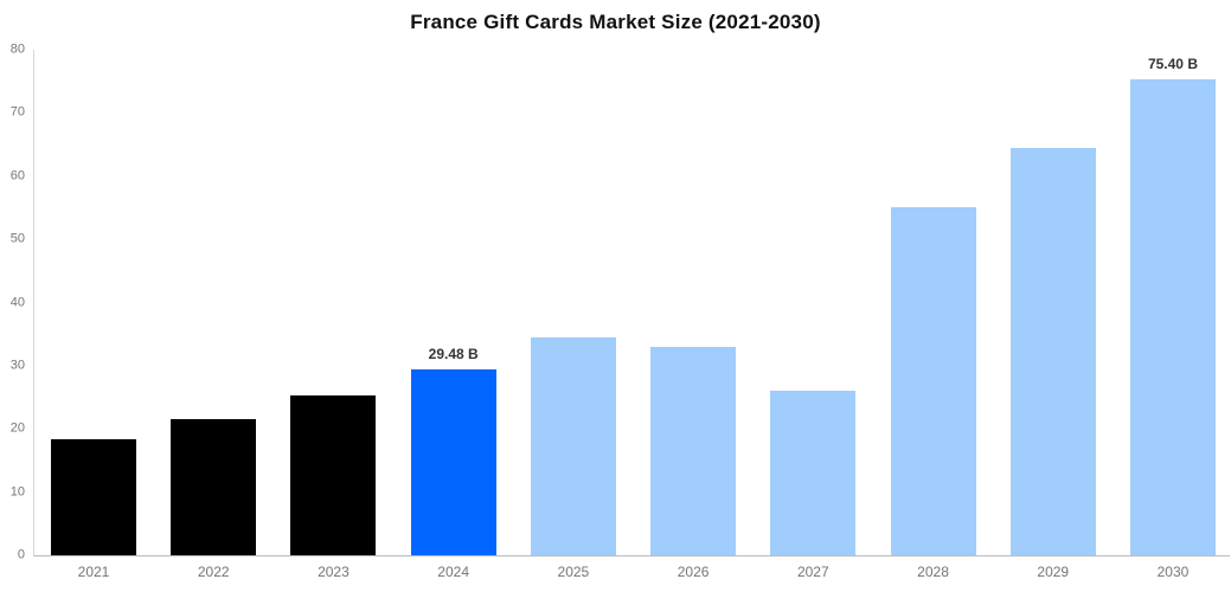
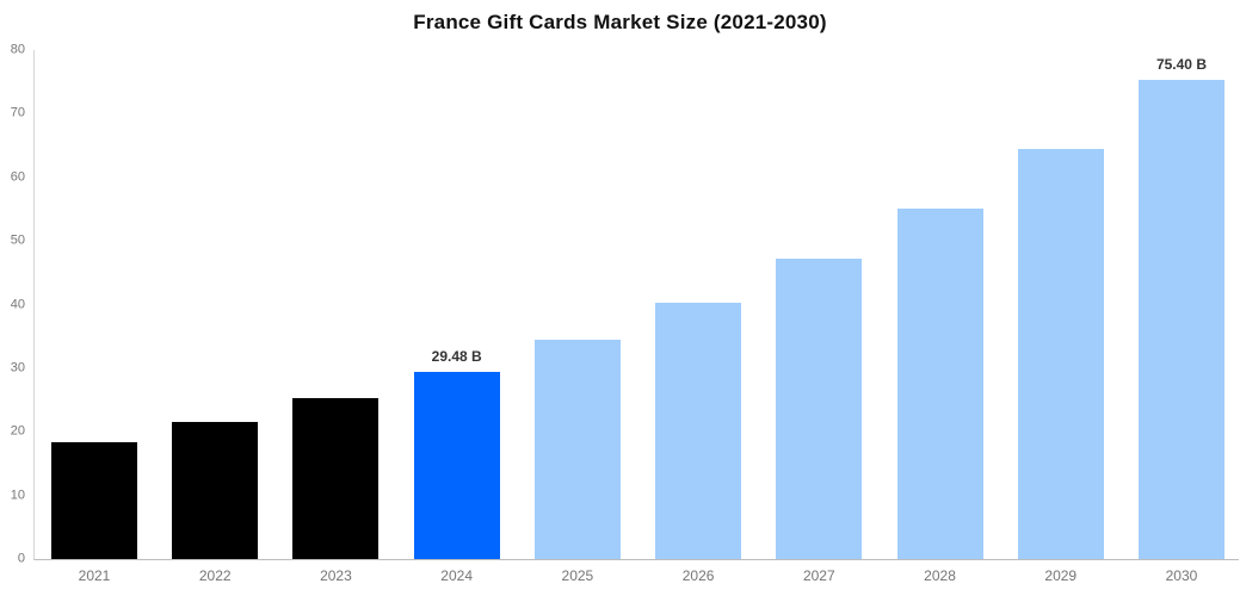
2026: 33 -> 40
2027: 26 -> 47
